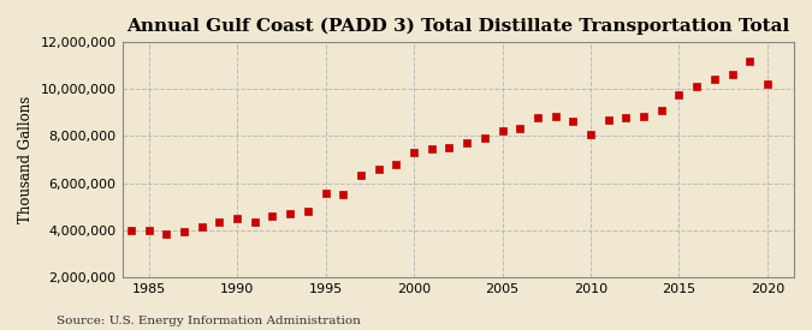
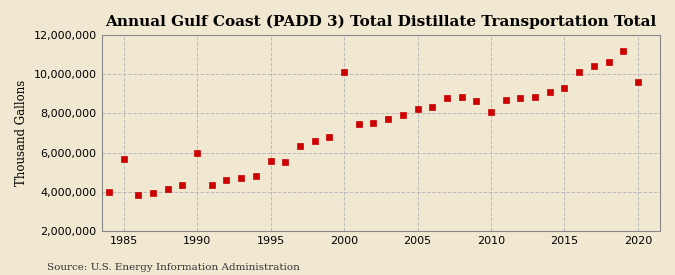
1985: 4,000,000 -> 5,700,000
1990: 4,500,000 -> 6,000,000
2000: 7,300,000 -> 10,100,000
2015: 9,800,000 -> 9,300,000
2020: 10,200,000 -> 9,600,000
